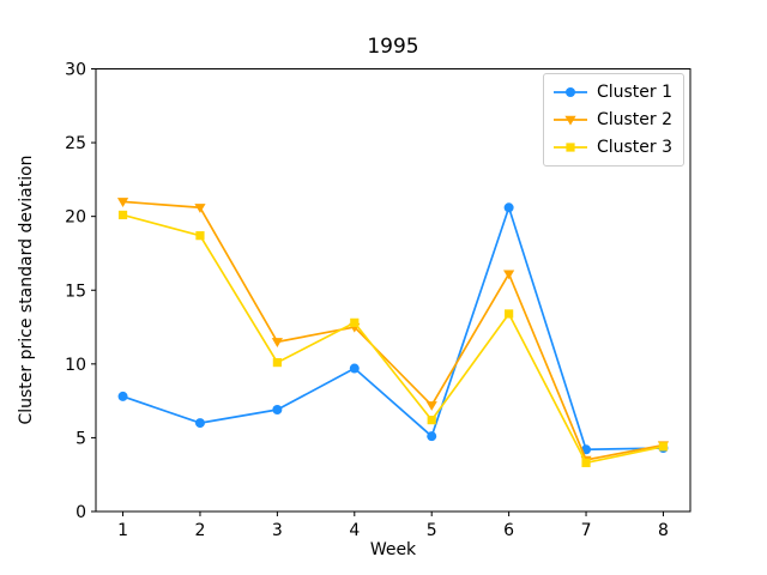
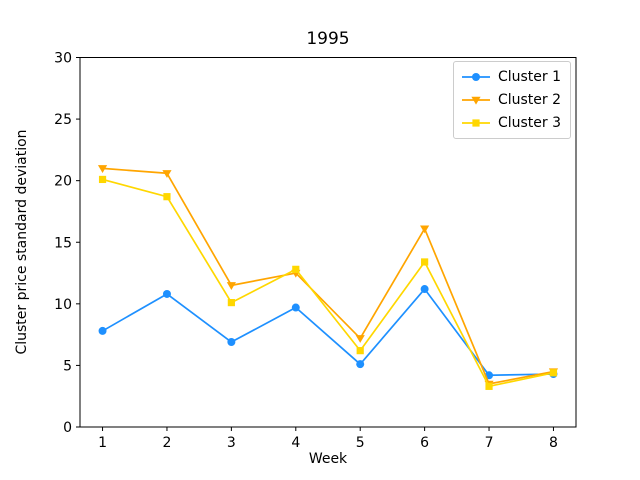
Cluster 1/2: 6.0 -> 10.8
Cluster 1/6: 20.6 -> 11.2
